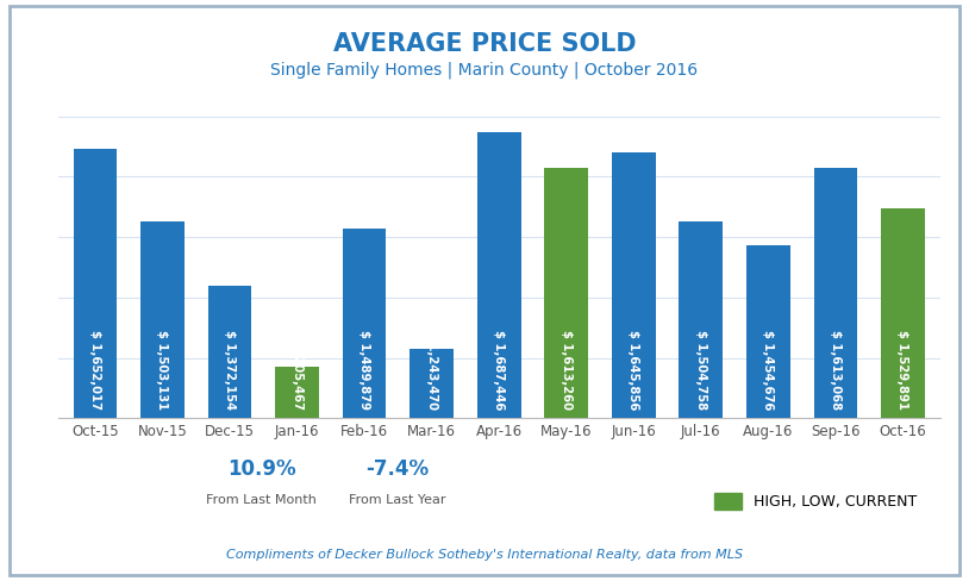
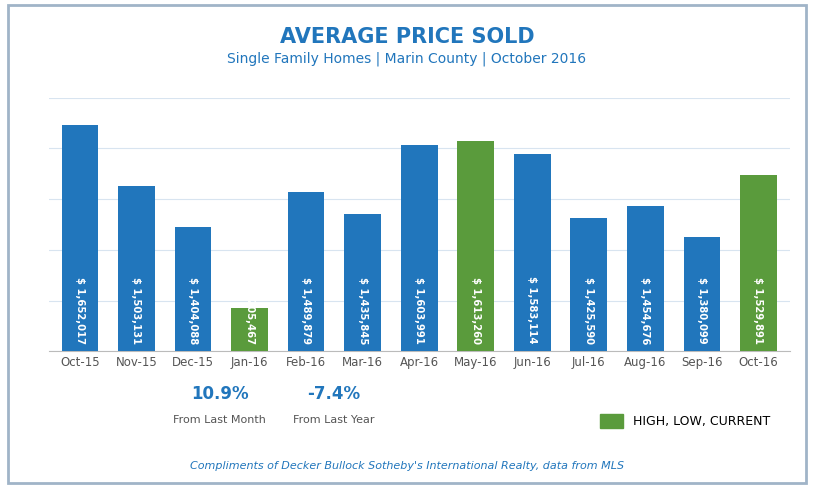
Dec-15: 1,372,154 -> 1,404,088
Mar-16: 1,243,470 -> 1,435,845
Apr-16: 1,687,446 -> 1,603,991
Jun-16: 1,645,856 -> 1,583,114
Jul-16: 1,504,758 -> 1,425,590
Sep-16: 1,613,068 -> 1,380,099
